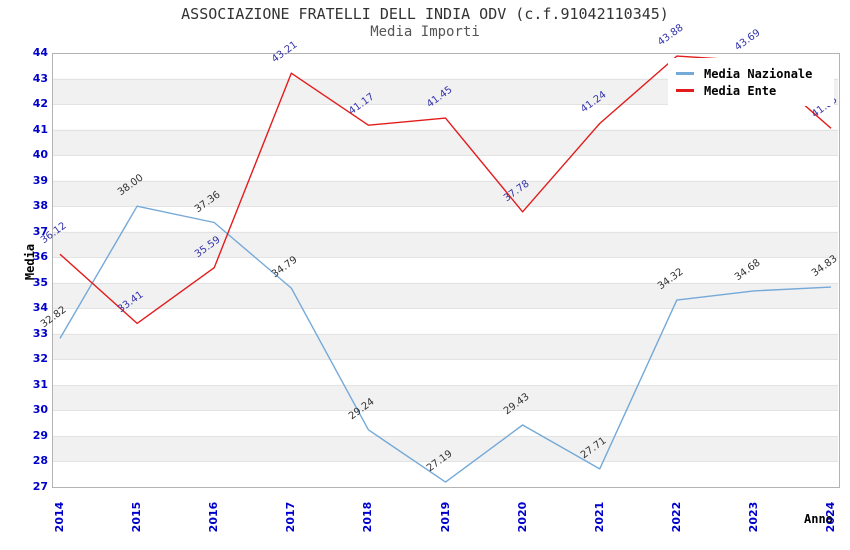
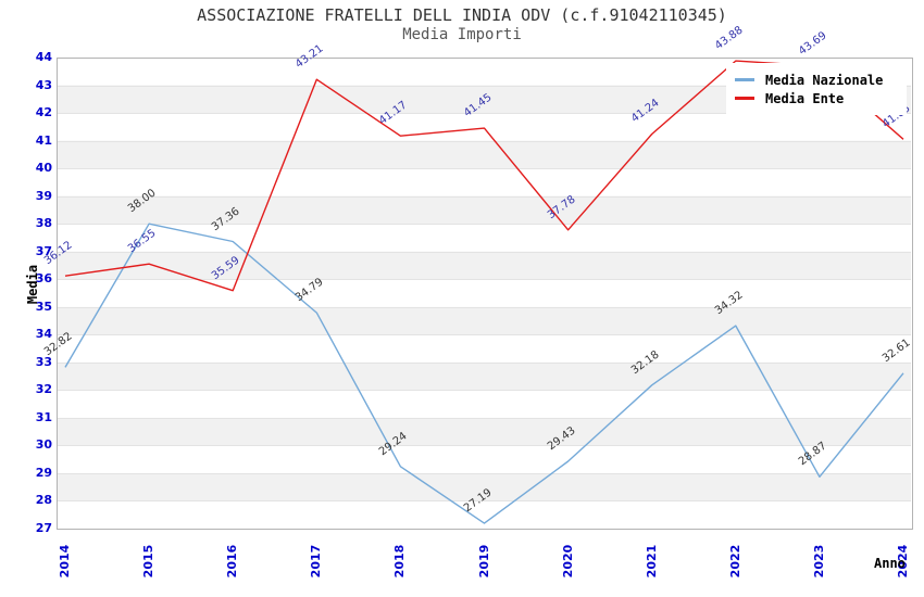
Media Ente/2015: 33.41 -> 36.55
Media Nazionale/2021: 27.71 -> 32.18
Media Nazionale/2023: 34.68 -> 28.87
Media Nazionale/2024: 34.83 -> 32.61
